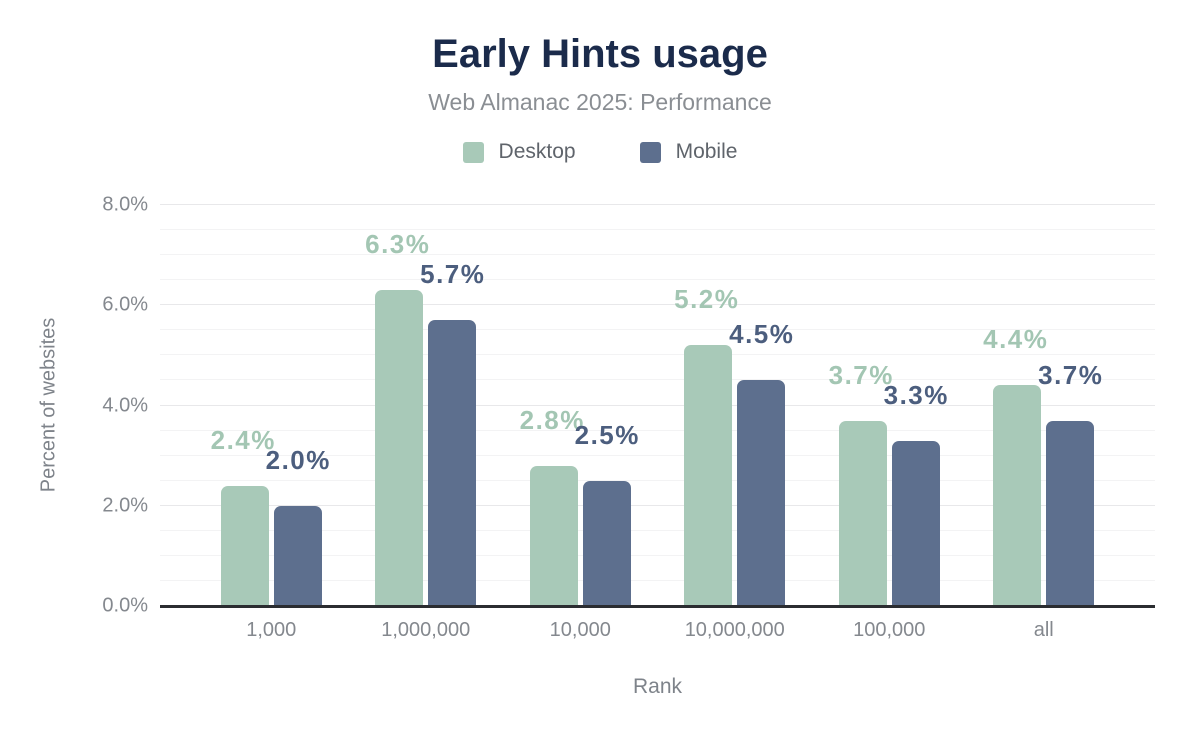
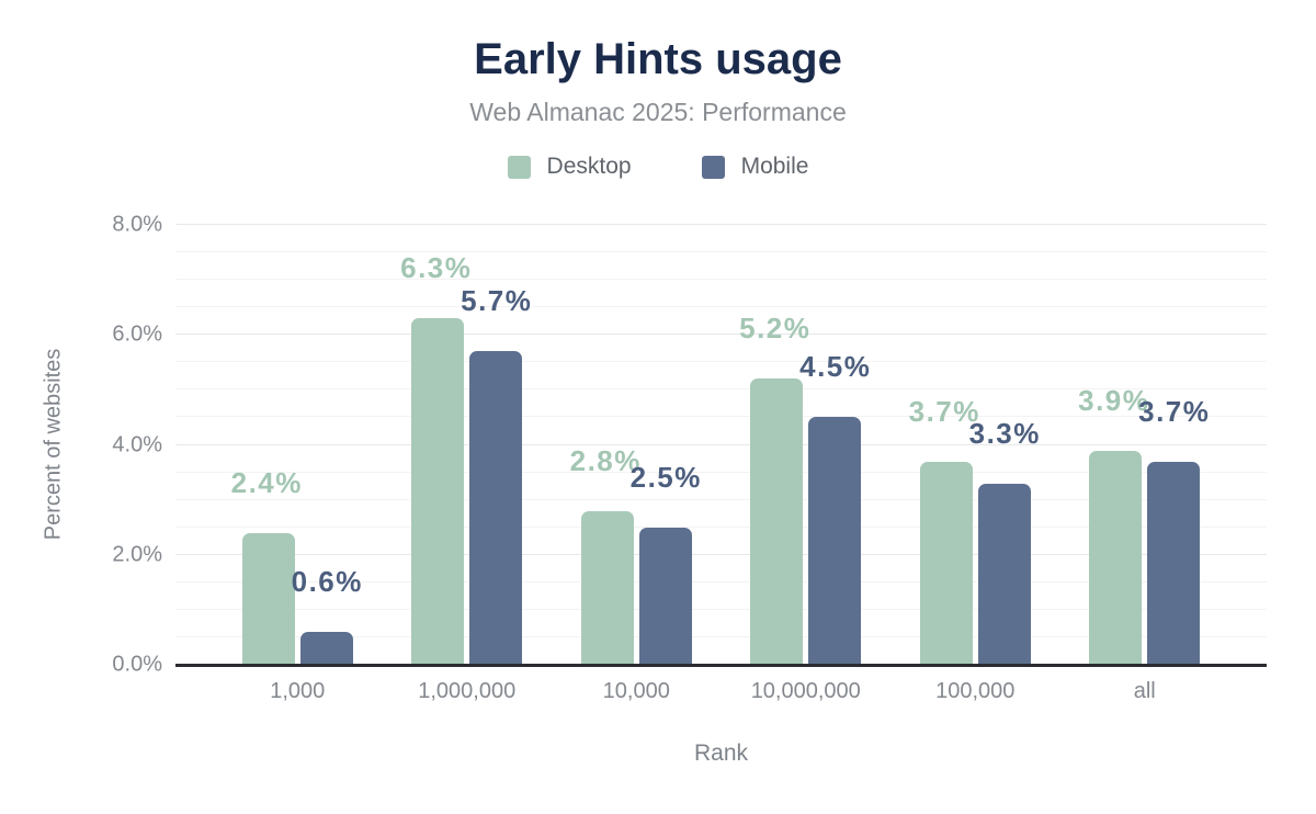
Mobile/1,000: 2.0% -> 0.6%
Desktop/all: 4.4% -> 3.9%
